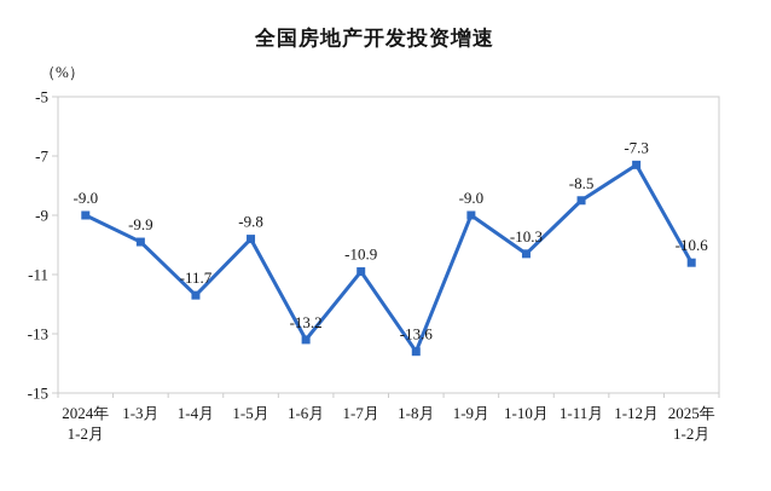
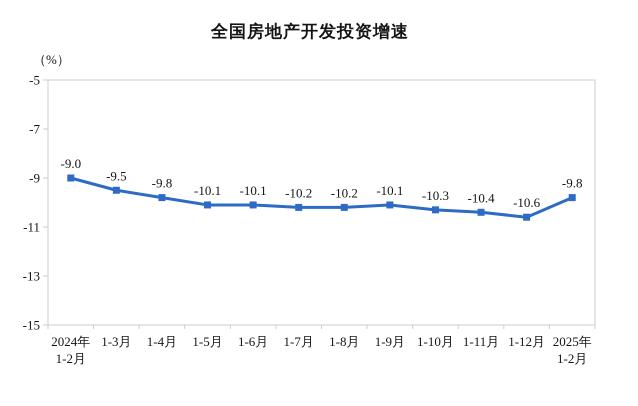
1-3月: -9.9 -> -9.5
1-4月: -11.7 -> -9.8
1-5月: -9.8 -> -10.1
1-6月: -13.2 -> -10.1
1-7月: -10.9 -> -10.2
1-8月: -13.6 -> -10.2
1-9月: -9.0 -> -10.1
1-11月: -8.5 -> -10.4
1-12月: -7.3 -> -10.6
2025年 1-2月: -10.6 -> -9.8
